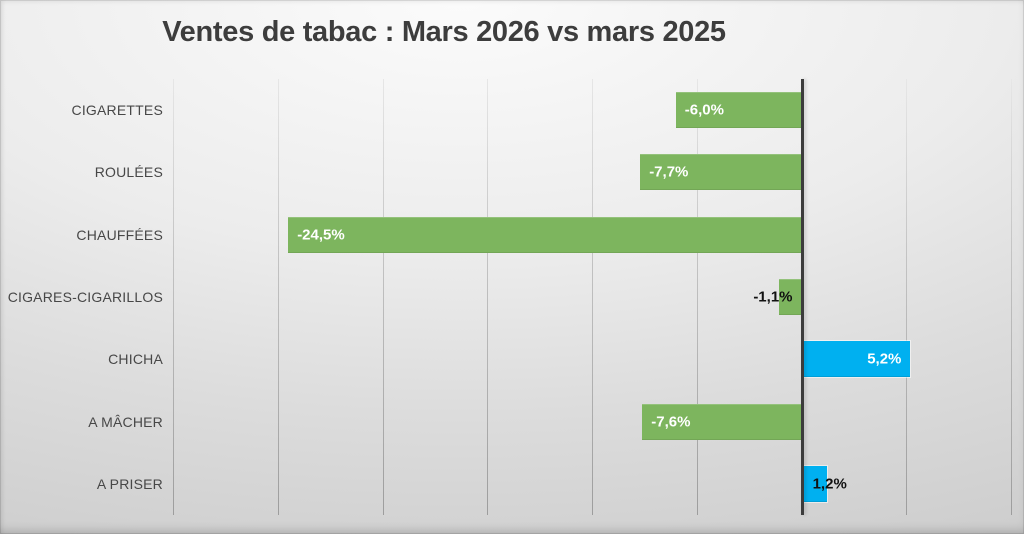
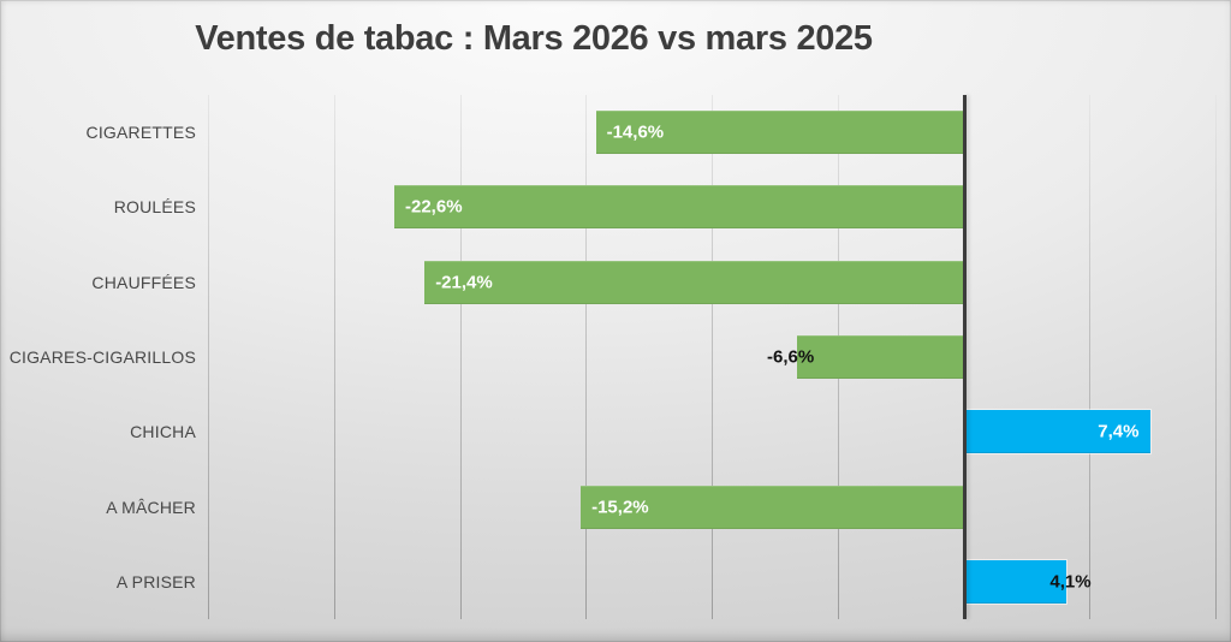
CIGARETTES: -6,0% -> -14,6%
ROULÉES: -7,7% -> -22,6%
CHAUFFÉES: -24,5% -> -21,4%
CIGARES-CIGARILLOS: -1,1% -> -6,6%
CHICHA: 5,2% -> 7,4%
A MÂCHER: -7,6% -> -15,2%
A PRISER: 1,2% -> 4,1%
